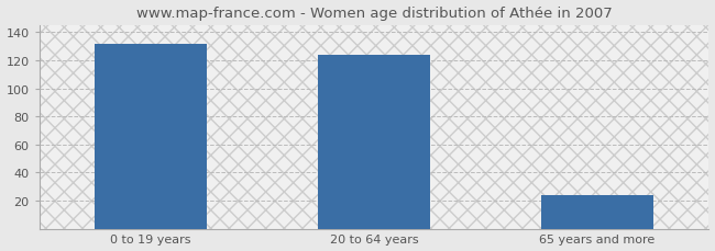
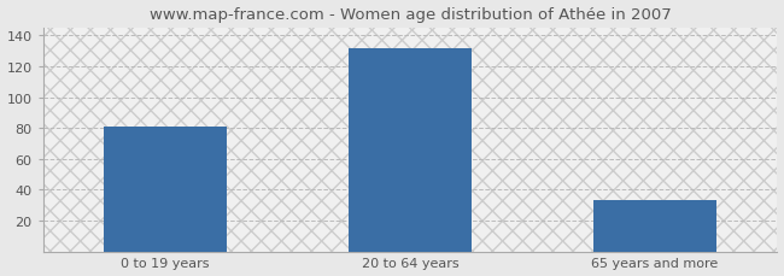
0 to 19 years: 132 -> 81
20 to 64 years: 124 -> 132
65 years and more: 24 -> 33
